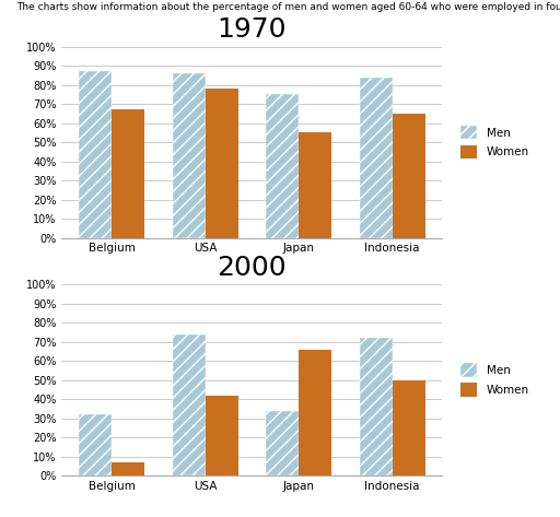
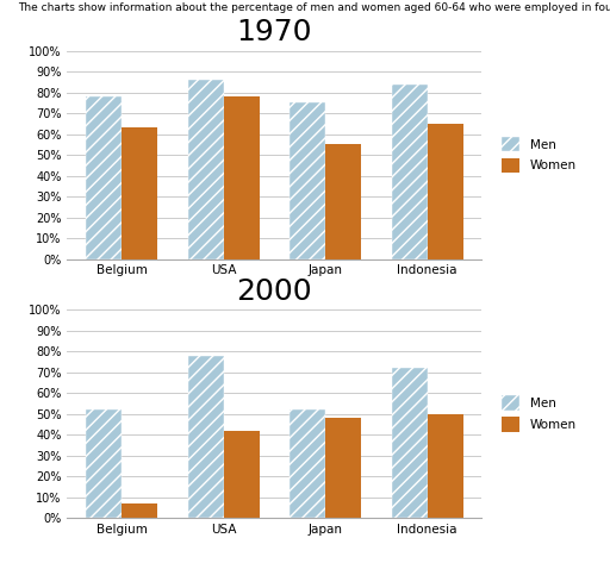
1970/Men/Belgium: 87% -> 78%
1970/Women/Belgium: 67% -> 63%
2000/Men/Belgium: 32% -> 52%
2000/Men/USA: 74% -> 78%
2000/Men/Japan: 34% -> 52%
2000/Women/Japan: 66% -> 48%
